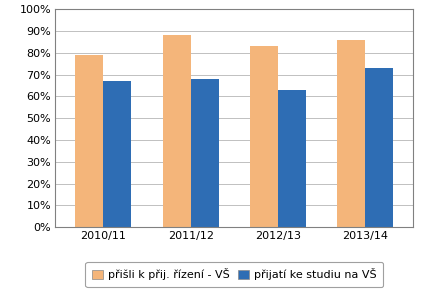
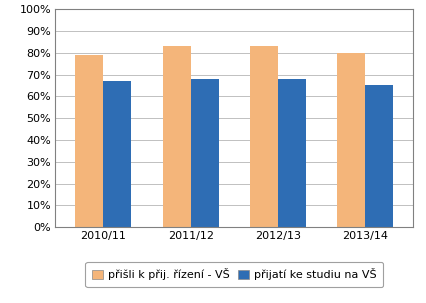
přišli k přij. řízení - VŠ/2011/12: 88% -> 83%
přijatí ke studiu na VŠ/2012/13: 63% -> 68%
přišli k přij. řízení - VŠ/2013/14: 86% -> 80%
přijatí ke studiu na VŠ/2013/14: 73% -> 65%
